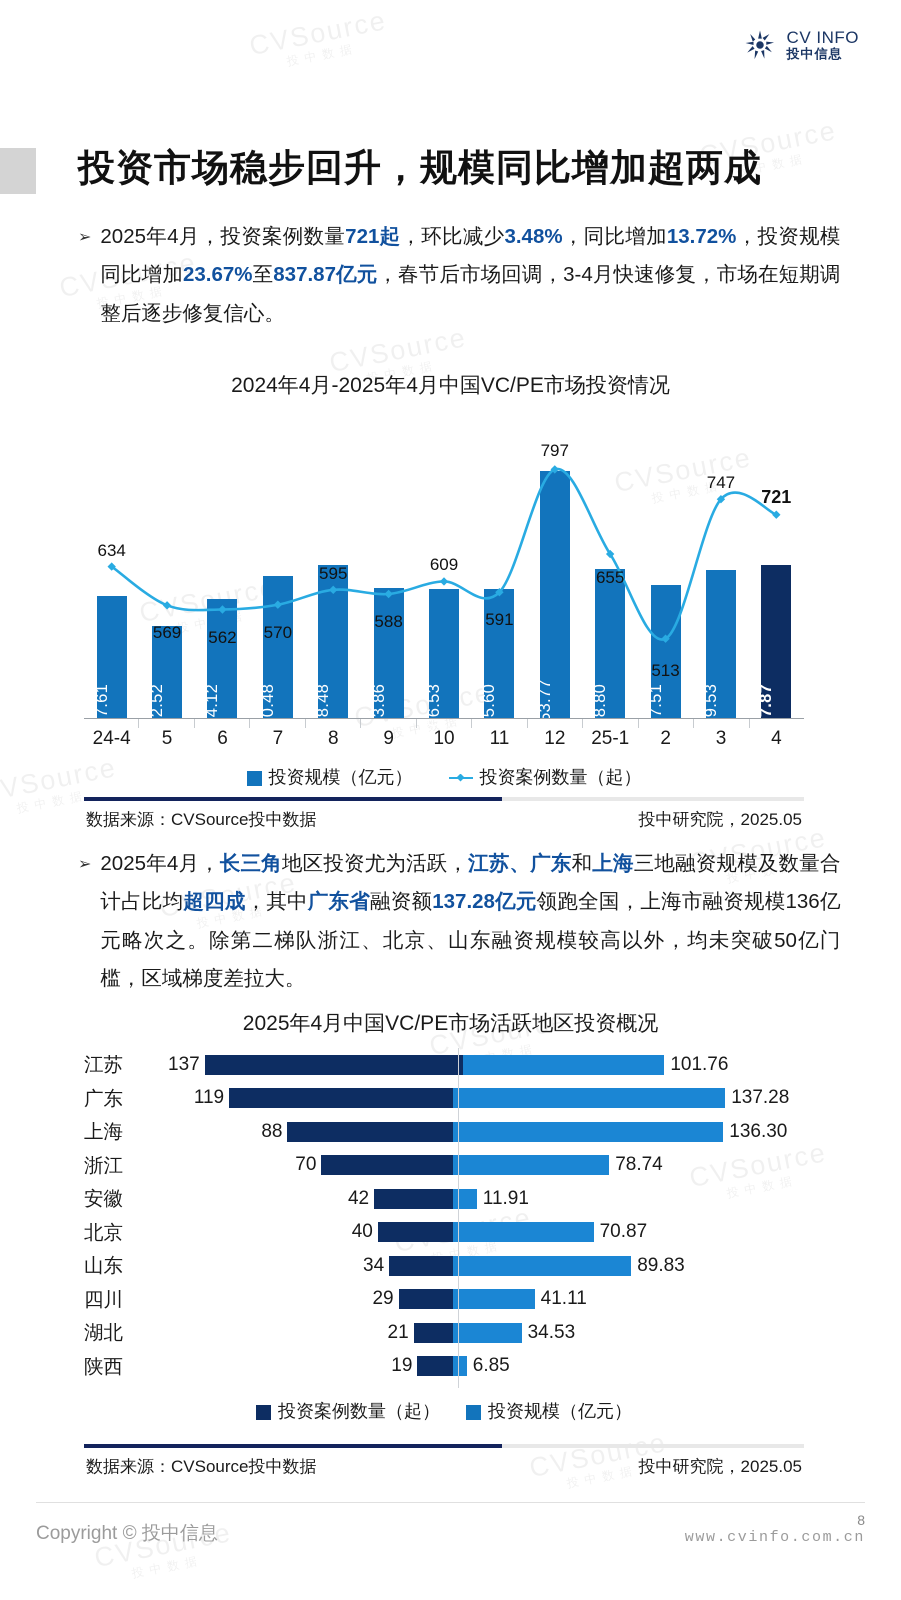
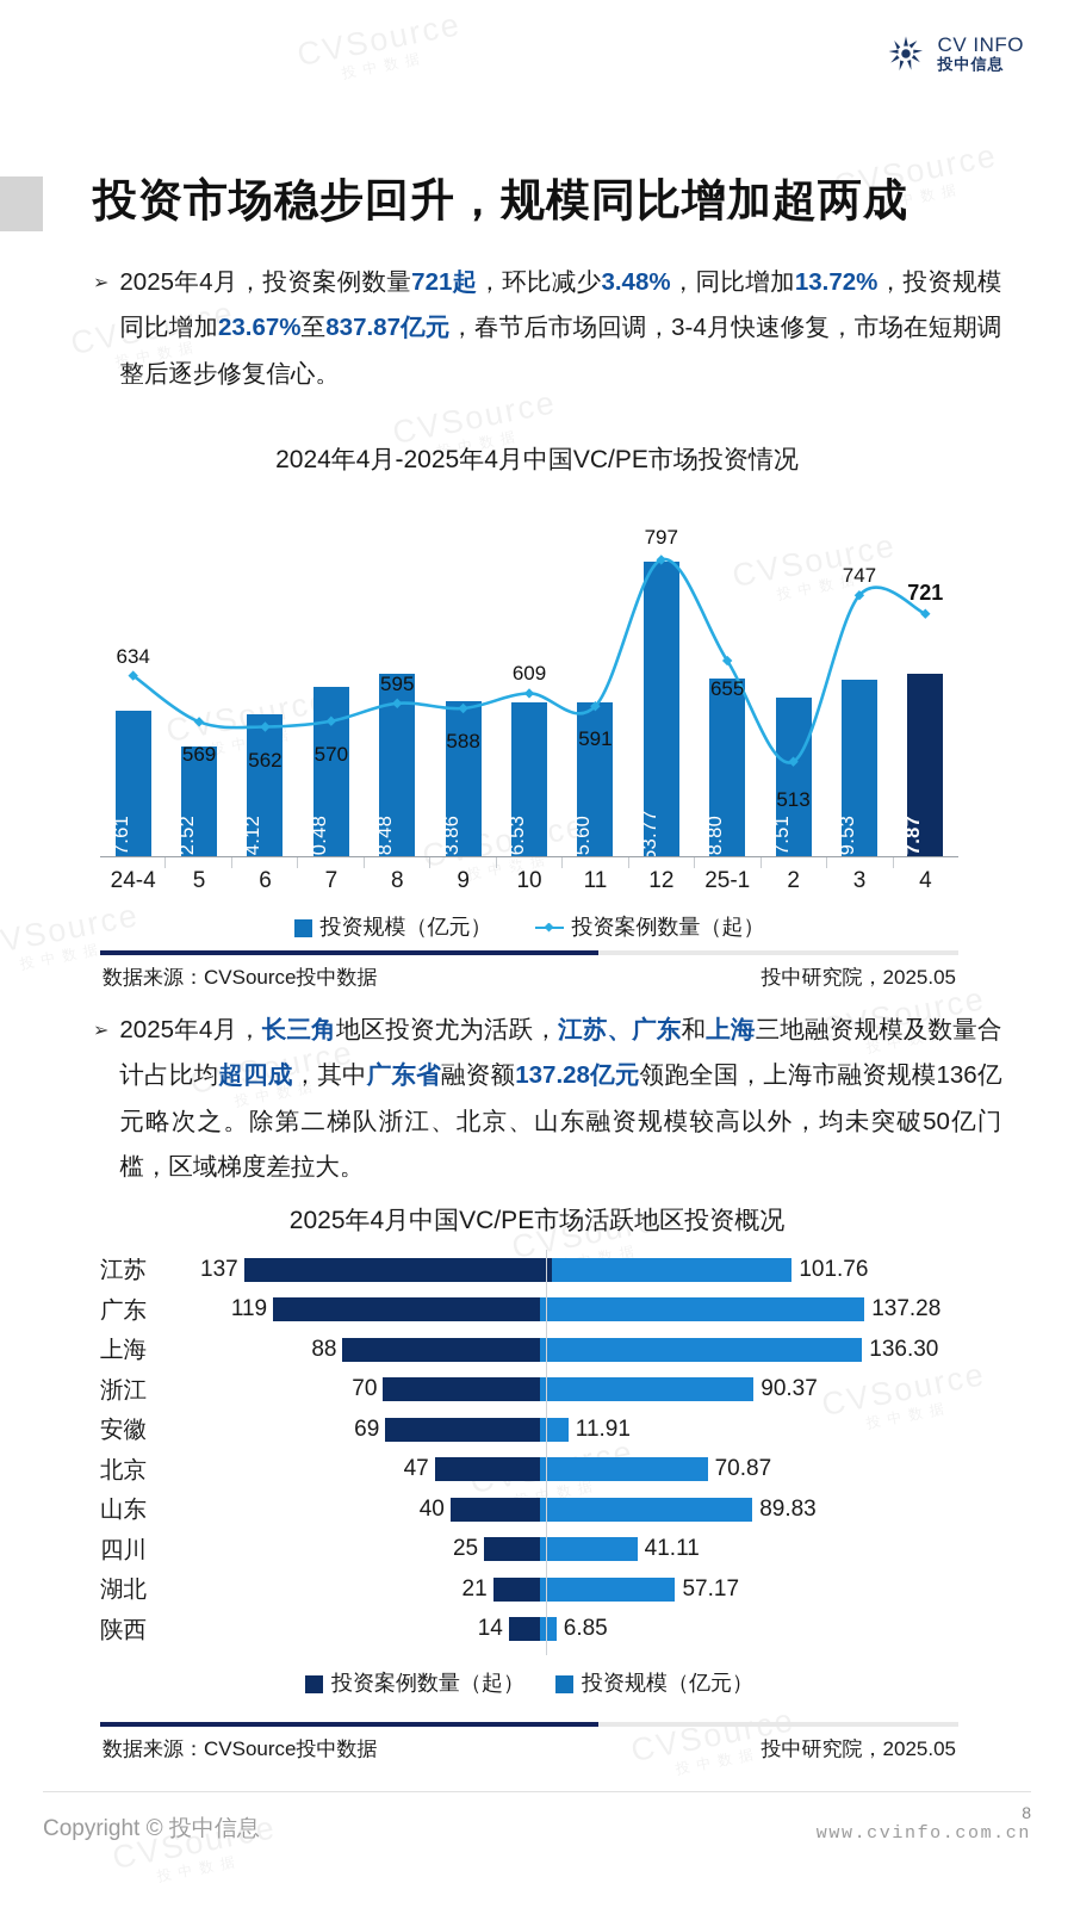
2025年4月中国VC/PE市场活跃地区投资概况/投资规模（亿元）/浙江: 78.74 -> 90.37
2025年4月中国VC/PE市场活跃地区投资概况/投资案例数量（起）/安徽: 42 -> 69
2025年4月中国VC/PE市场活跃地区投资概况/投资案例数量（起）/北京: 40 -> 47
2025年4月中国VC/PE市场活跃地区投资概况/投资案例数量（起）/山东: 34 -> 40
2025年4月中国VC/PE市场活跃地区投资概况/投资案例数量（起）/四川: 29 -> 25
2025年4月中国VC/PE市场活跃地区投资概况/投资规模（亿元）/湖北: 34.53 -> 57.17
2025年4月中国VC/PE市场活跃地区投资概况/投资案例数量（起）/陕西: 19 -> 14
